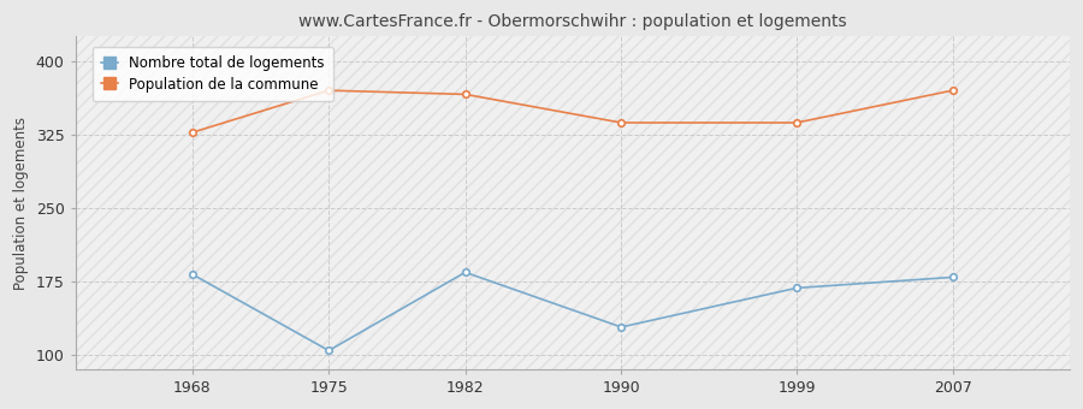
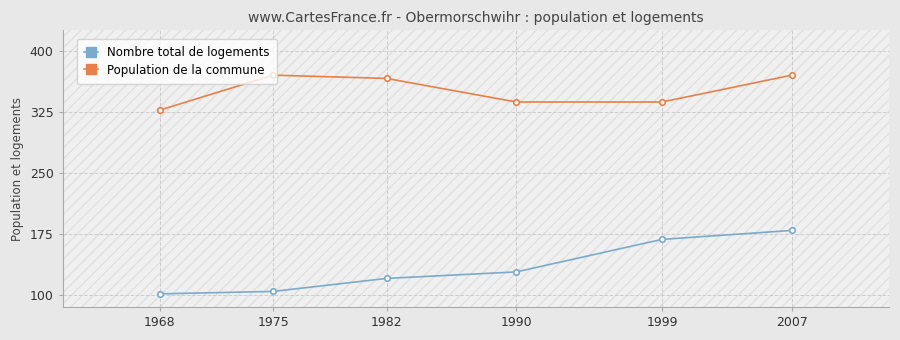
Nombre total de logements/1968: 182 -> 101
Nombre total de logements/1982: 184 -> 120
